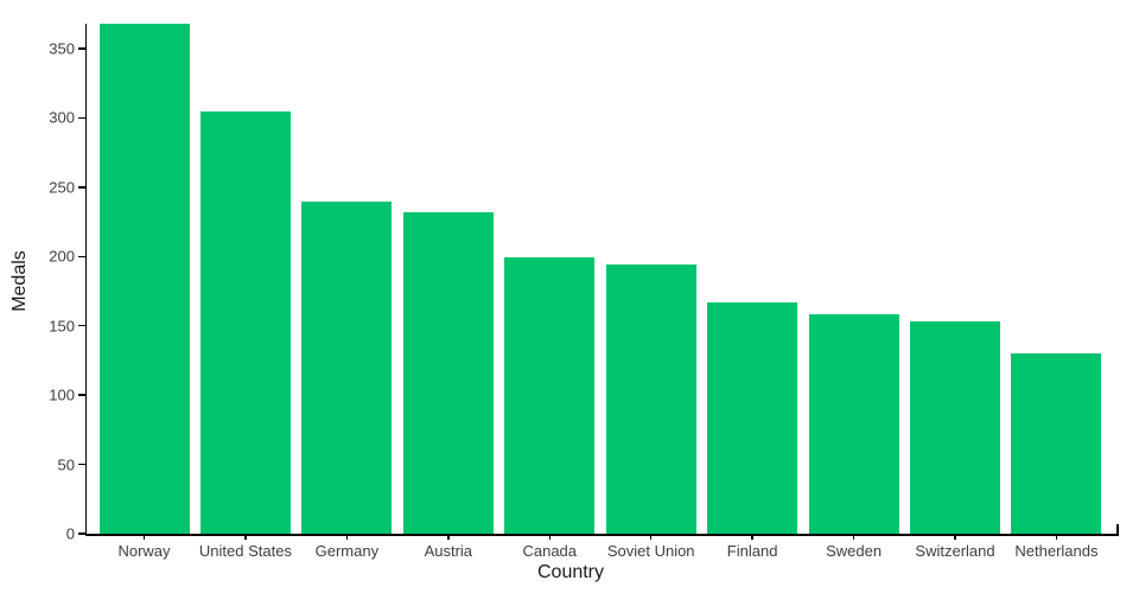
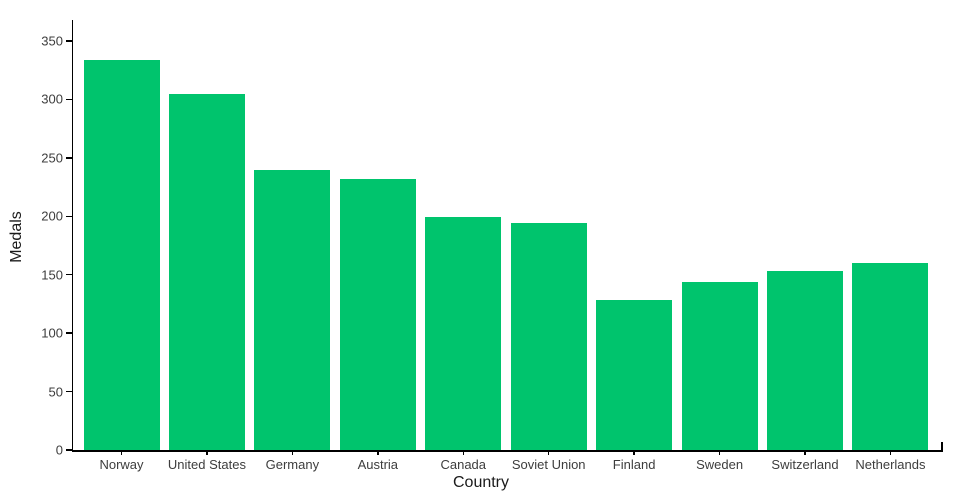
Norway: 368 -> 334
Finland: 167 -> 128
Sweden: 158 -> 144
Netherlands: 130 -> 160
